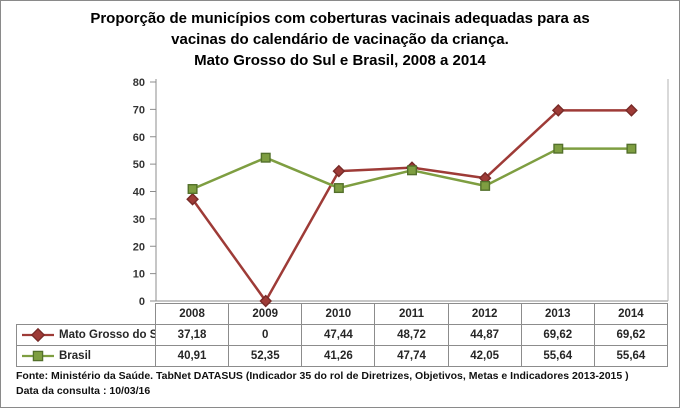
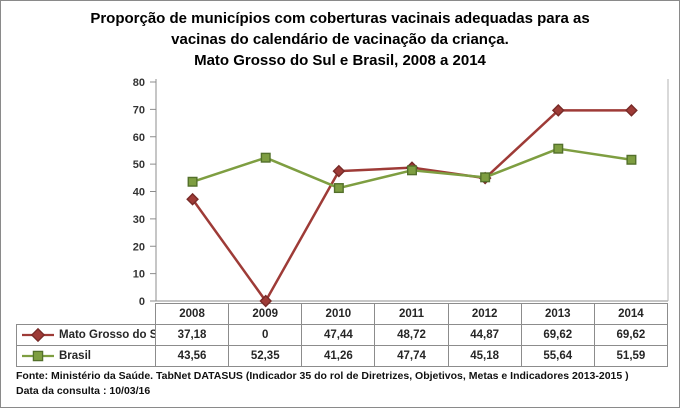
Brasil/2008: 40,91 -> 43,56
Brasil/2012: 42,05 -> 45,18
Brasil/2014: 55,64 -> 51,59
